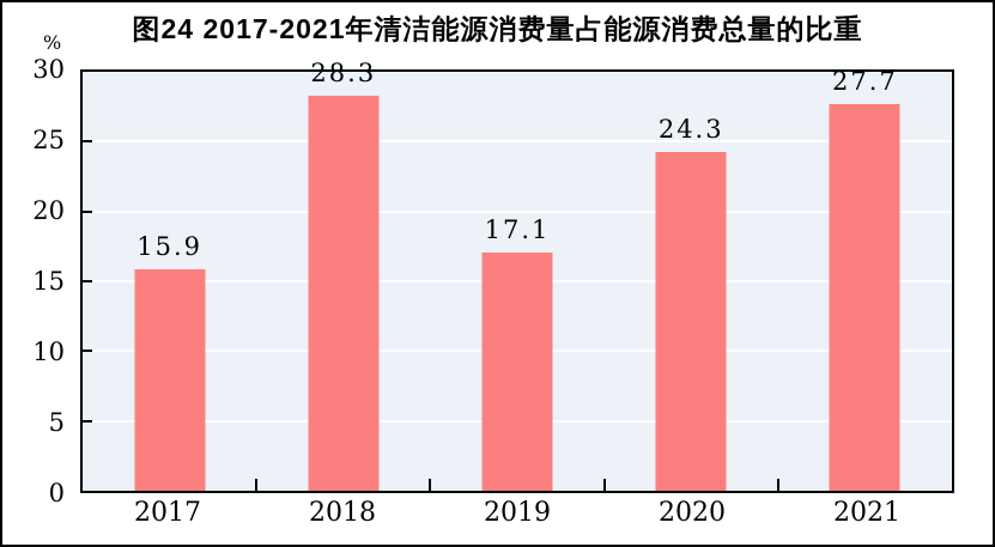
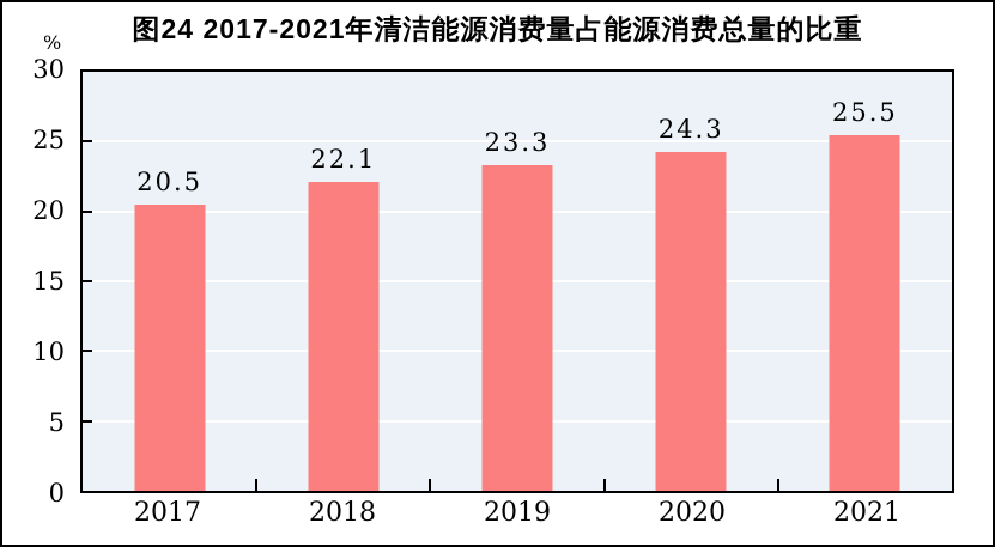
2017: 15.9 -> 20.5
2018: 28.3 -> 22.1
2019: 17.1 -> 23.3
2021: 27.7 -> 25.5
